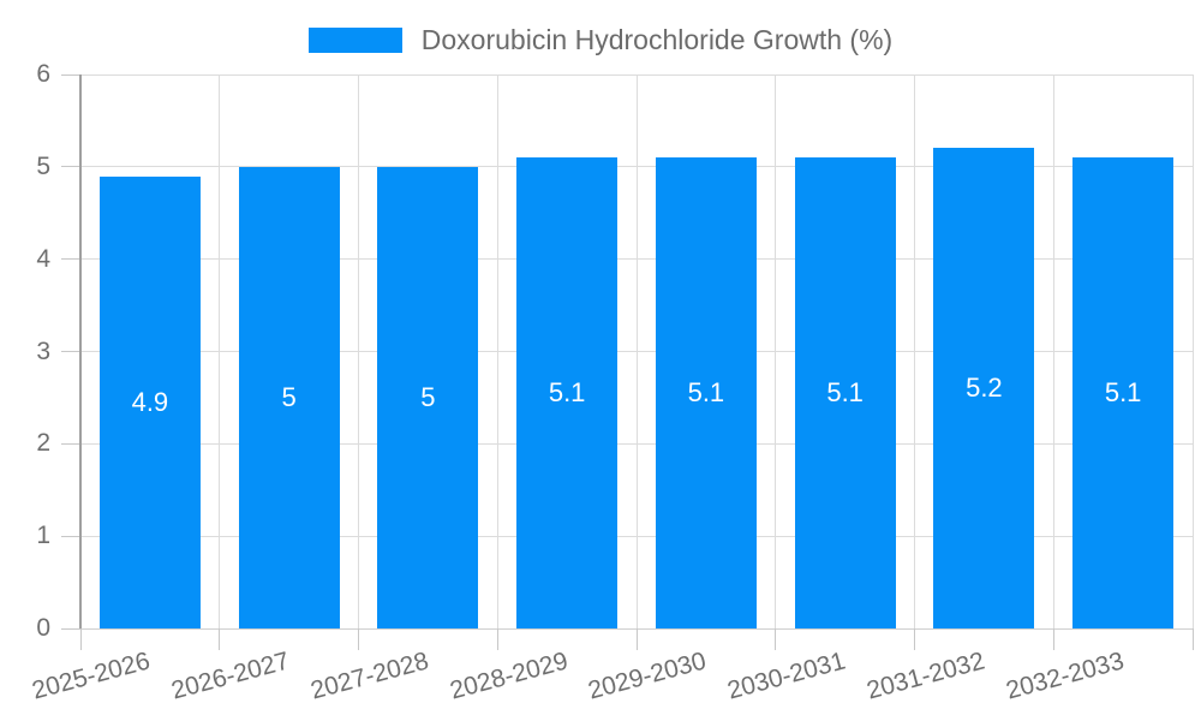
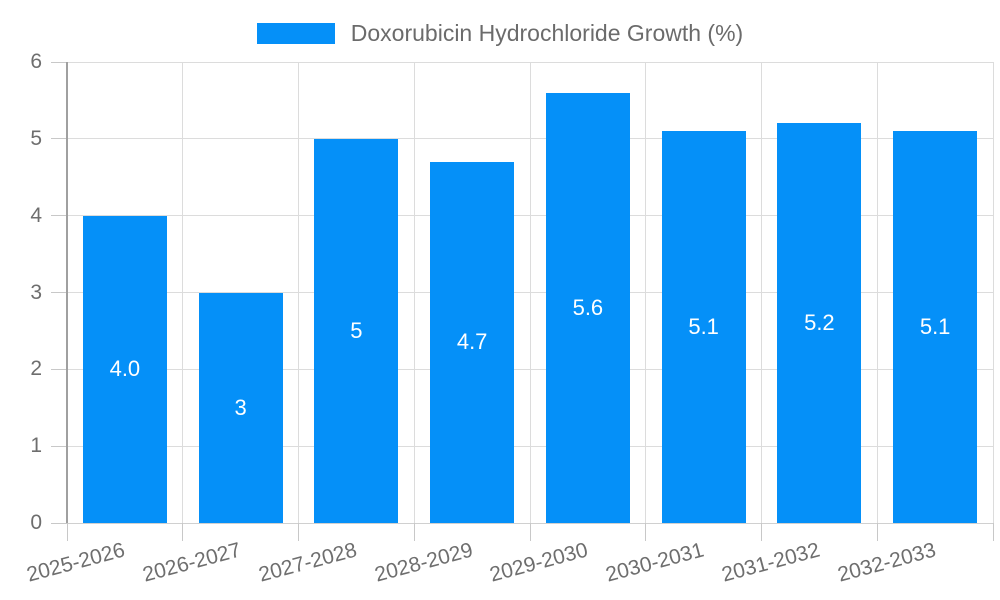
2025-2026: 4.9 -> 4.0
2026-2027: 5 -> 3
2028-2029: 5.1 -> 4.7
2029-2030: 5.1 -> 5.6
